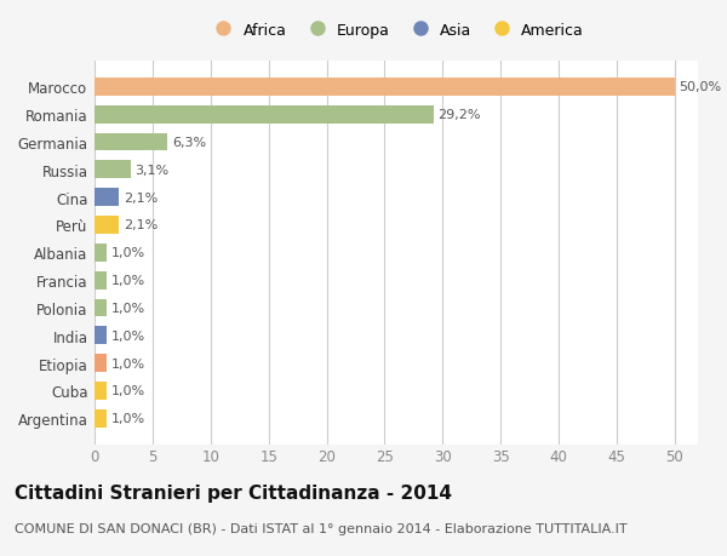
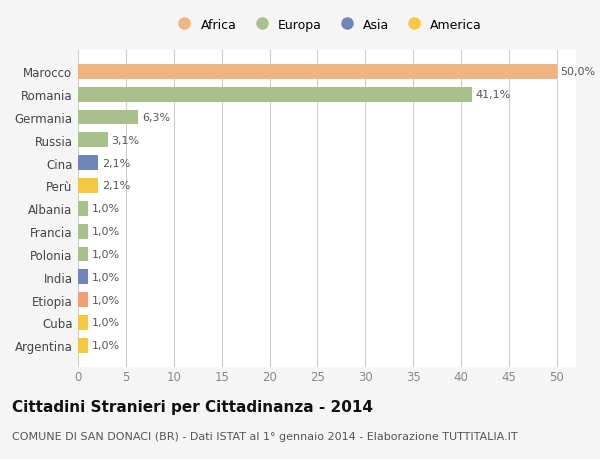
Romania: 29,2% -> 41,1%
